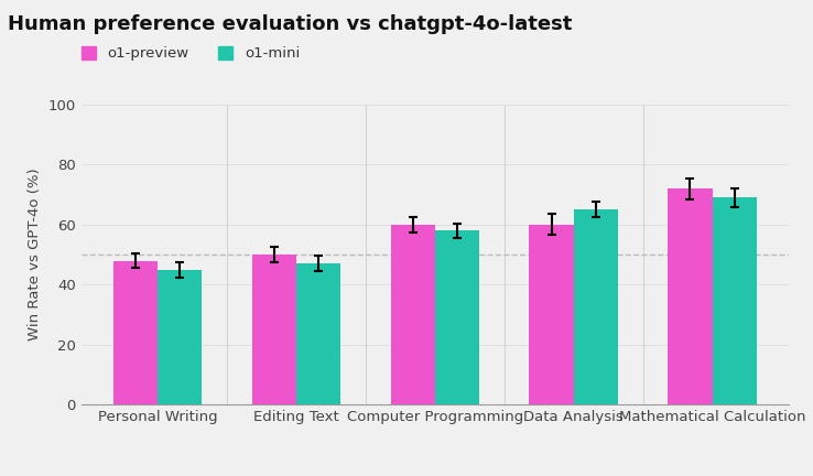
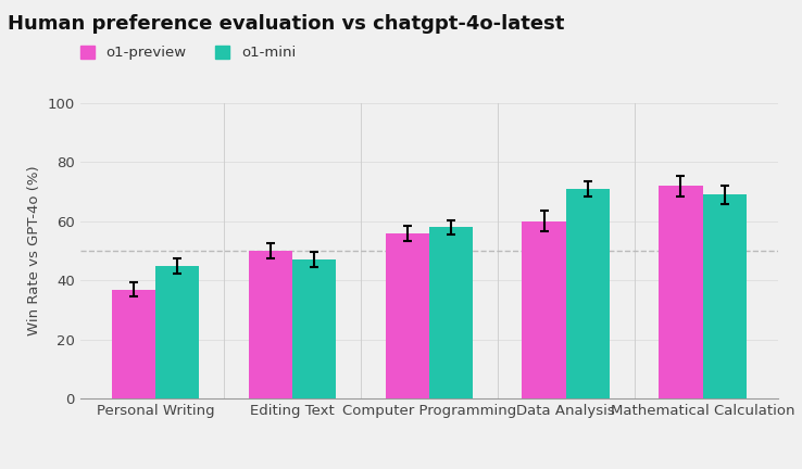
o1-preview/Personal Writing: 48 -> 37
o1-preview/Computer Programming: 60 -> 56
o1-mini/Data Analysis: 65 -> 71
